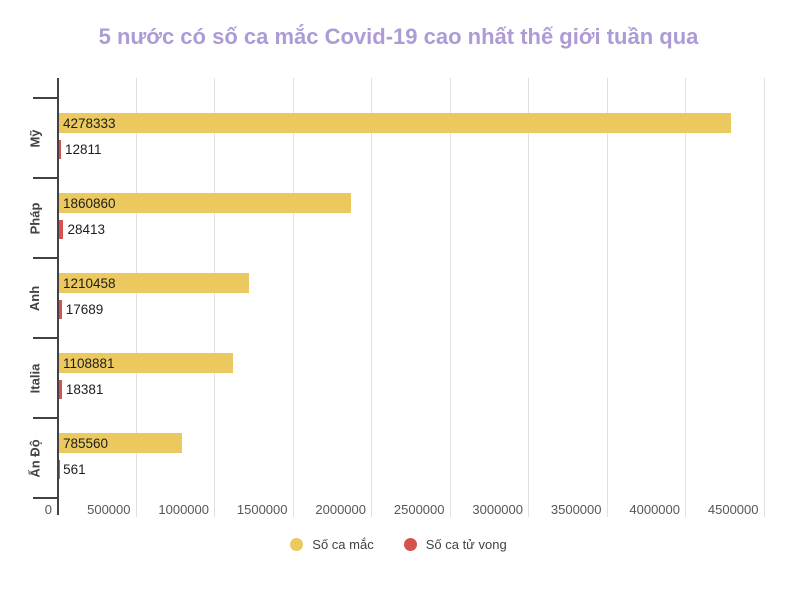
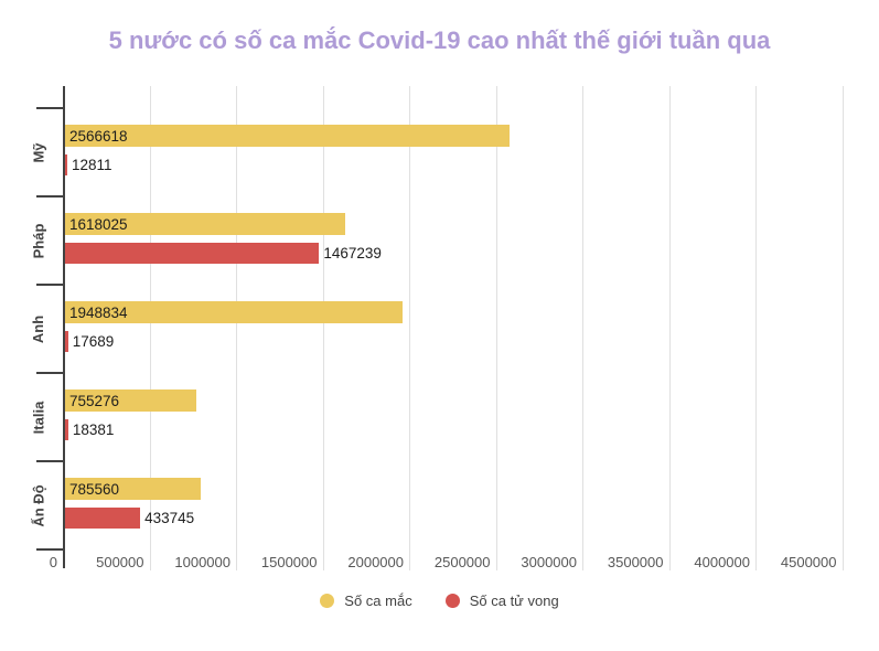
Số ca mắc/Mỹ: 4278333 -> 2566618
Số ca mắc/Pháp: 1860860 -> 1618025
Số ca tử vong/Pháp: 28413 -> 1467239
Số ca mắc/Anh: 1210458 -> 1948834
Số ca mắc/Italia: 1108881 -> 755276
Số ca tử vong/Ấn Độ: 561 -> 433745
